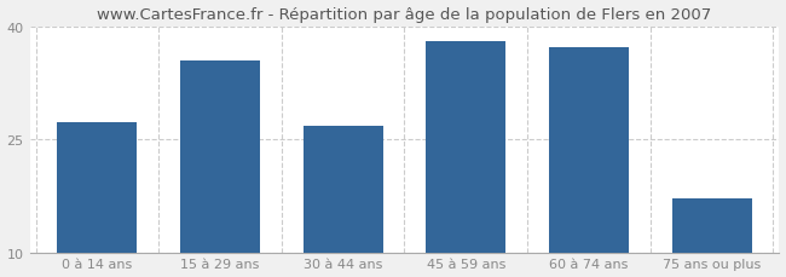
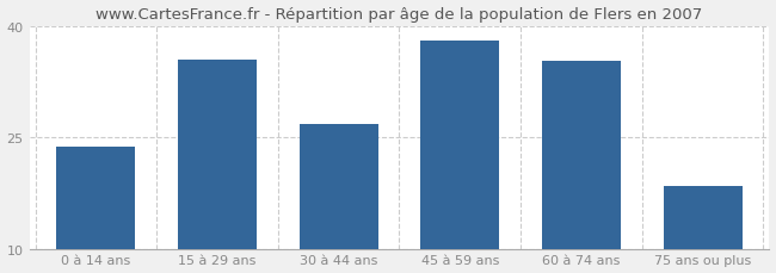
0 à 14 ans: 27.2 -> 23.8
60 à 74 ans: 37.2 -> 35.2
75 ans ou plus: 17.2 -> 18.4
